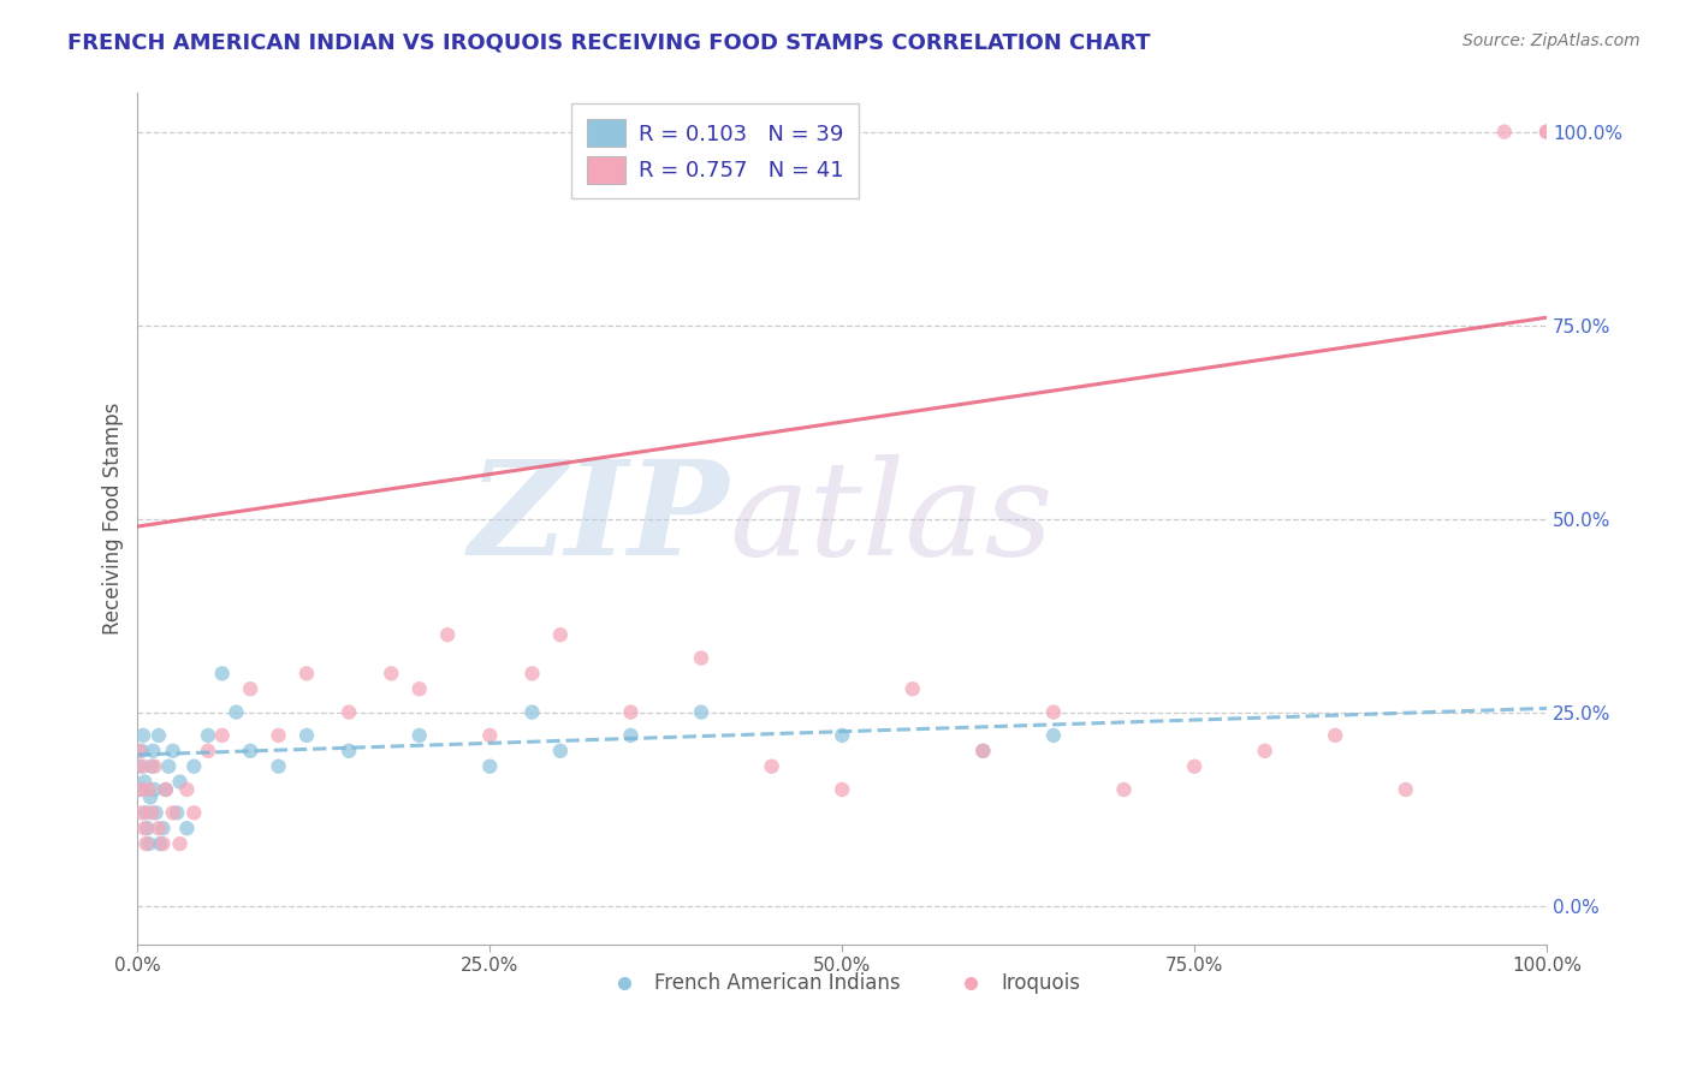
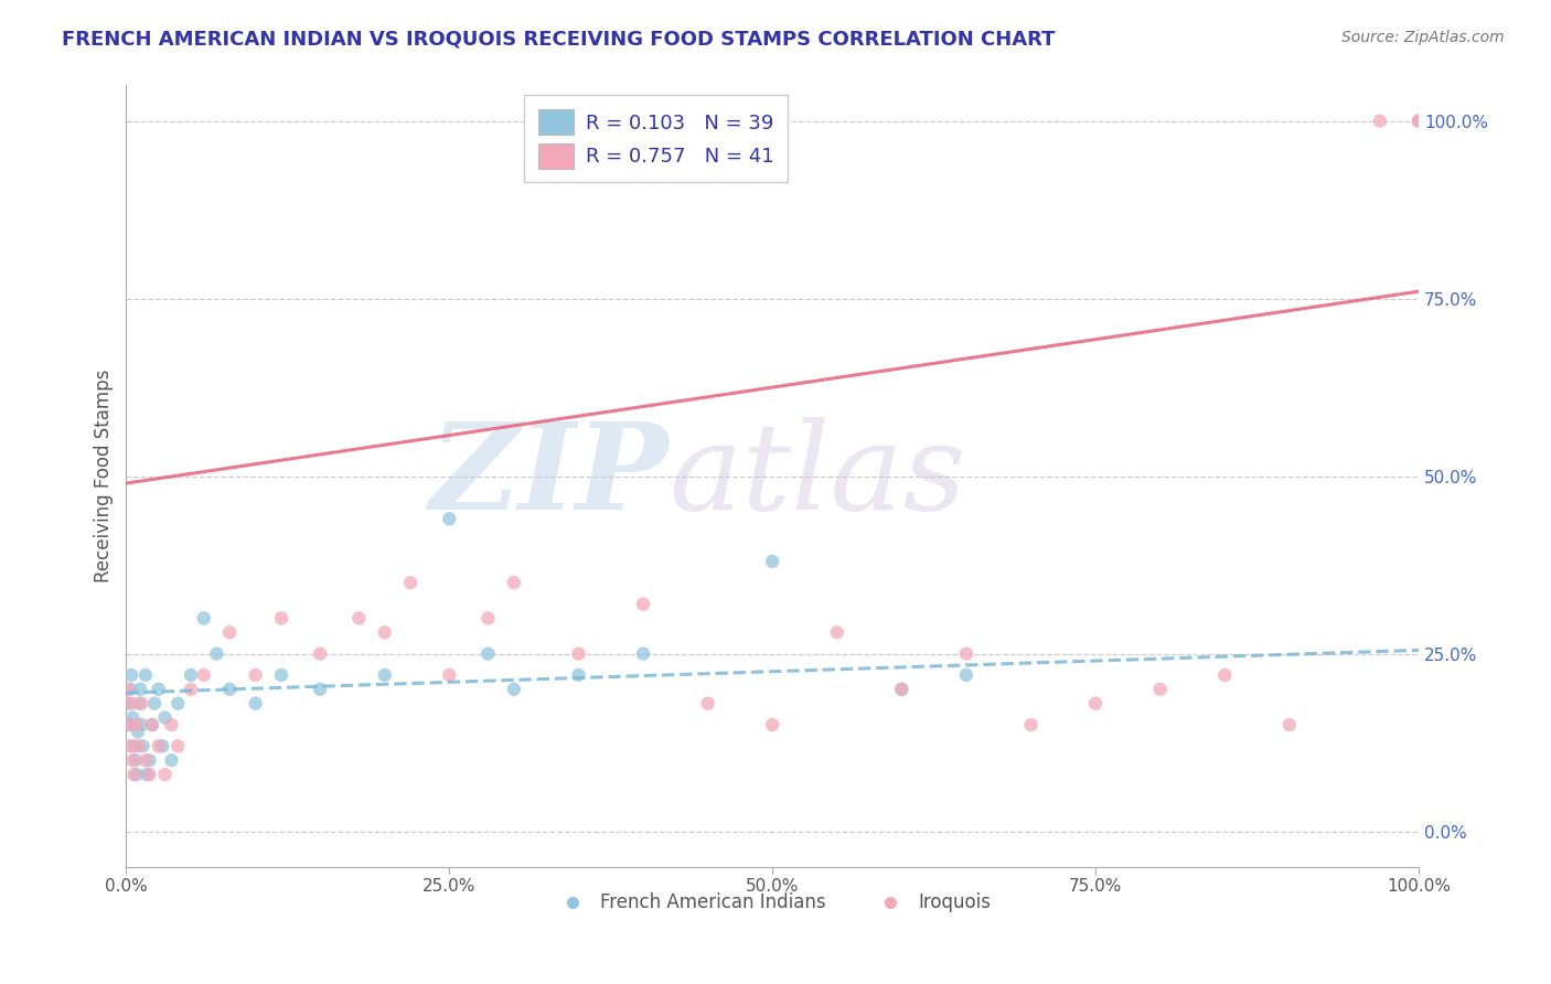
French American Indians/25.0%: 18% -> 44%
French American Indians/50.0%: 22% -> 38%
